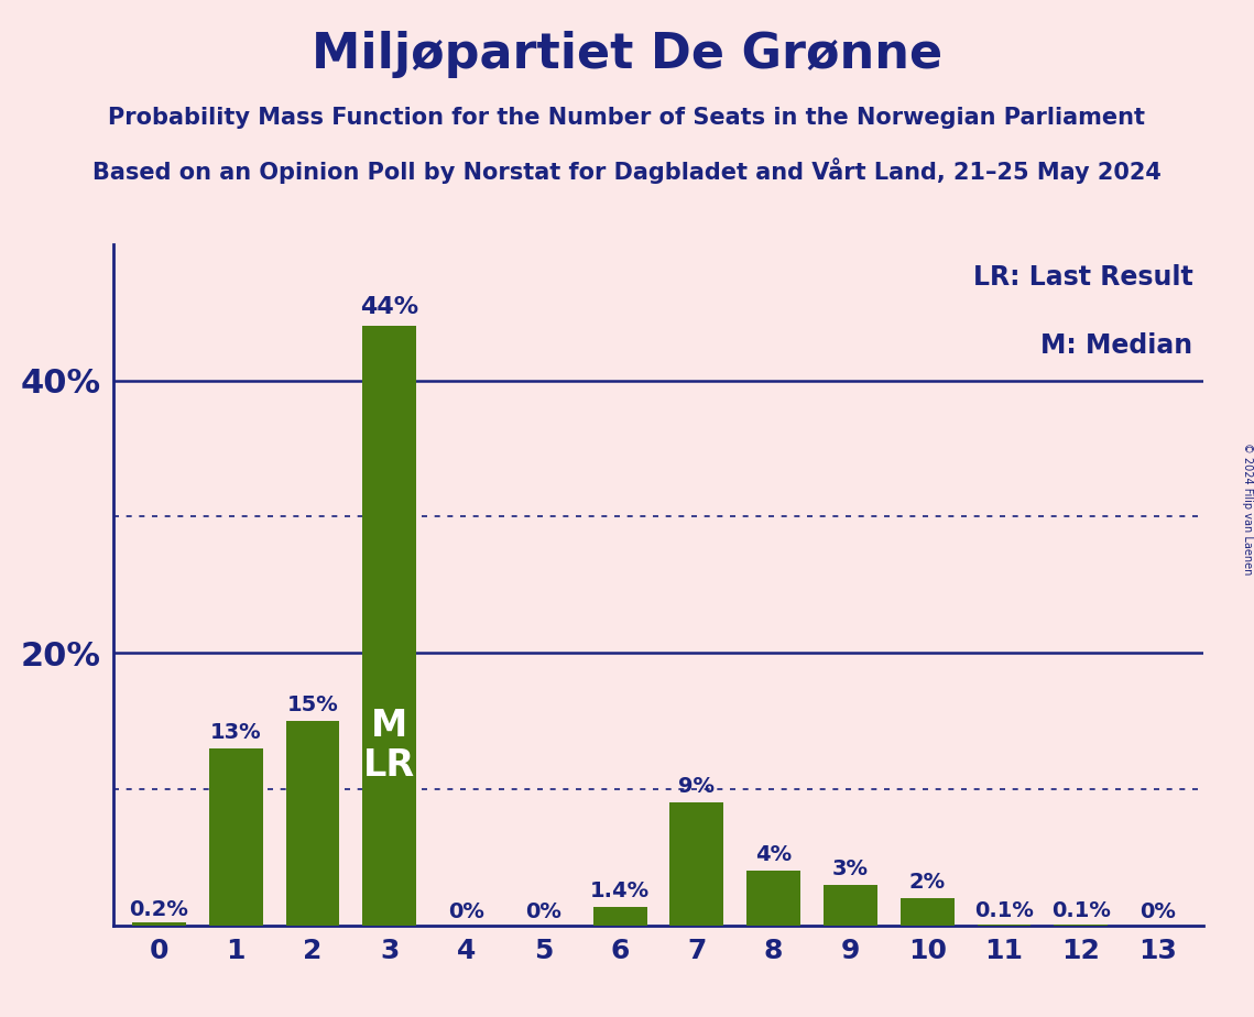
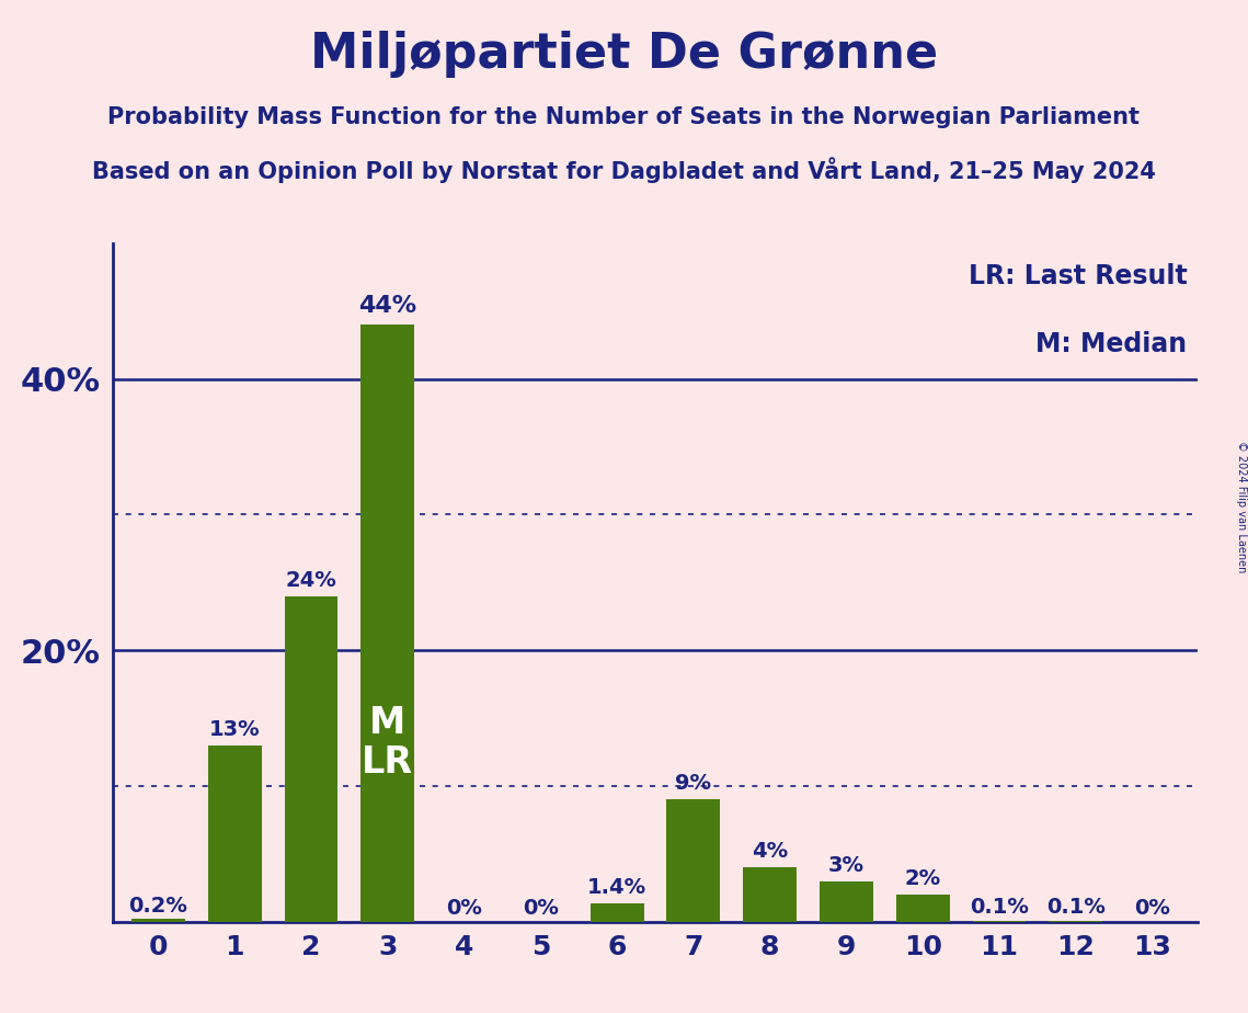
2: 15% -> 24%
